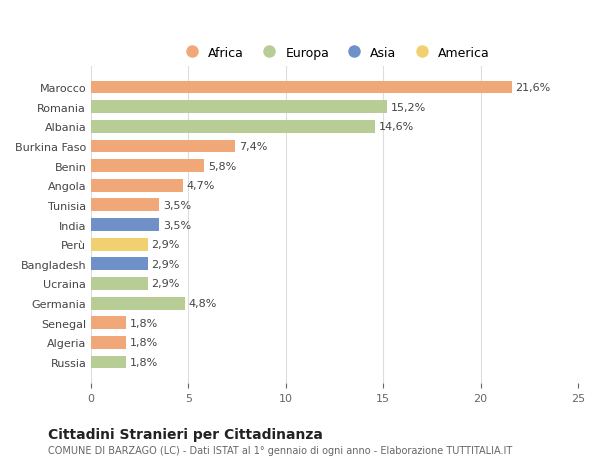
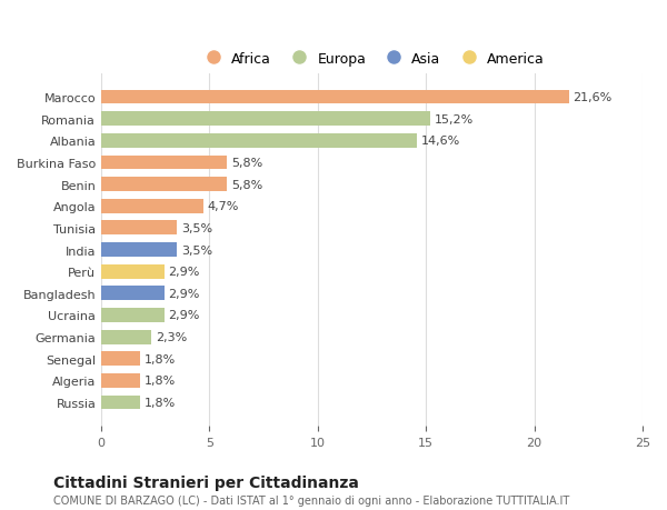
Burkina Faso: 7,4% -> 5,8%
Germania: 4,8% -> 2,3%
